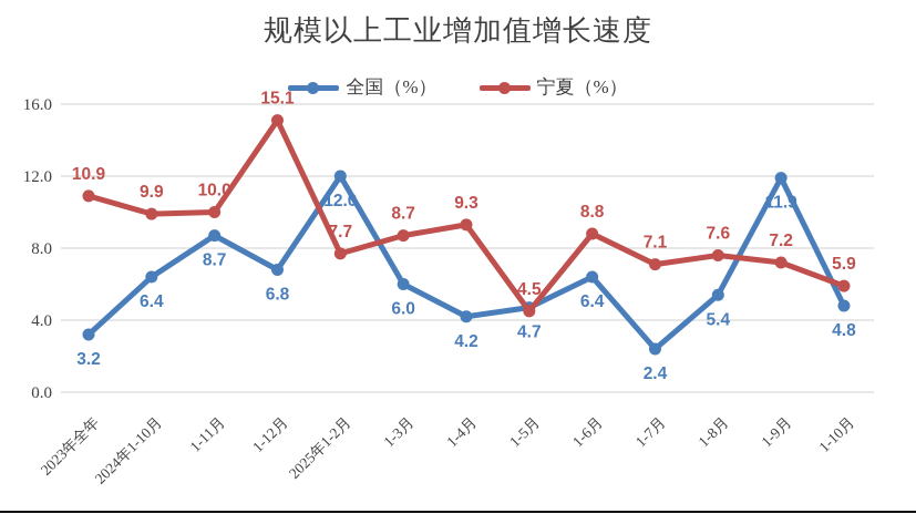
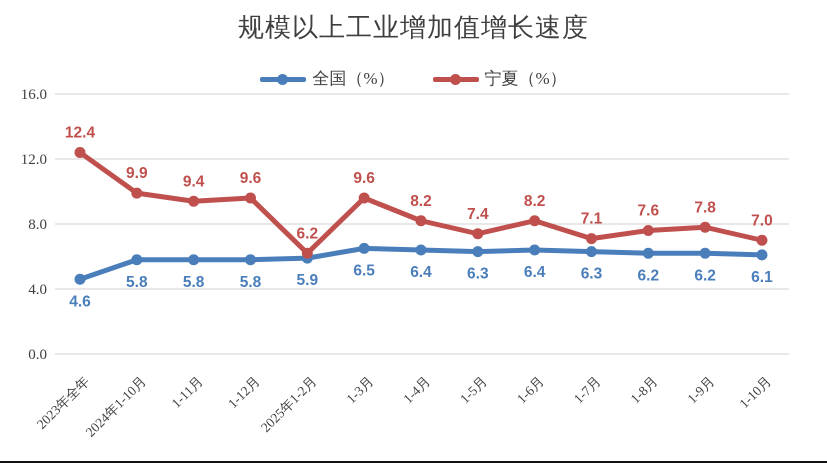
全国（%）/2023年全年: 3.2 -> 4.6
宁夏（%）/2023年全年: 10.9 -> 12.4
全国（%）/2024年1-10月: 6.4 -> 5.8
全国（%）/1-11月: 8.7 -> 5.8
宁夏（%）/1-11月: 10.0 -> 9.4
全国（%）/1-12月: 6.8 -> 5.8
宁夏（%）/1-12月: 15.1 -> 9.6
全国（%）/2025年1-2月: 12.0 -> 5.9
宁夏（%）/2025年1-2月: 7.7 -> 6.2
全国（%）/1-3月: 6.0 -> 6.5
宁夏（%）/1-3月: 8.7 -> 9.6
全国（%）/1-4月: 4.2 -> 6.4
宁夏（%）/1-4月: 9.3 -> 8.2
全国（%）/1-5月: 4.7 -> 6.3
宁夏（%）/1-5月: 4.5 -> 7.4
宁夏（%）/1-6月: 8.8 -> 8.2
全国（%）/1-7月: 2.4 -> 6.3
全国（%）/1-8月: 5.4 -> 6.2
全国（%）/1-9月: 11.9 -> 6.2
宁夏（%）/1-9月: 7.2 -> 7.8
全国（%）/1-10月: 4.8 -> 6.1
宁夏（%）/1-10月: 5.9 -> 7.0
